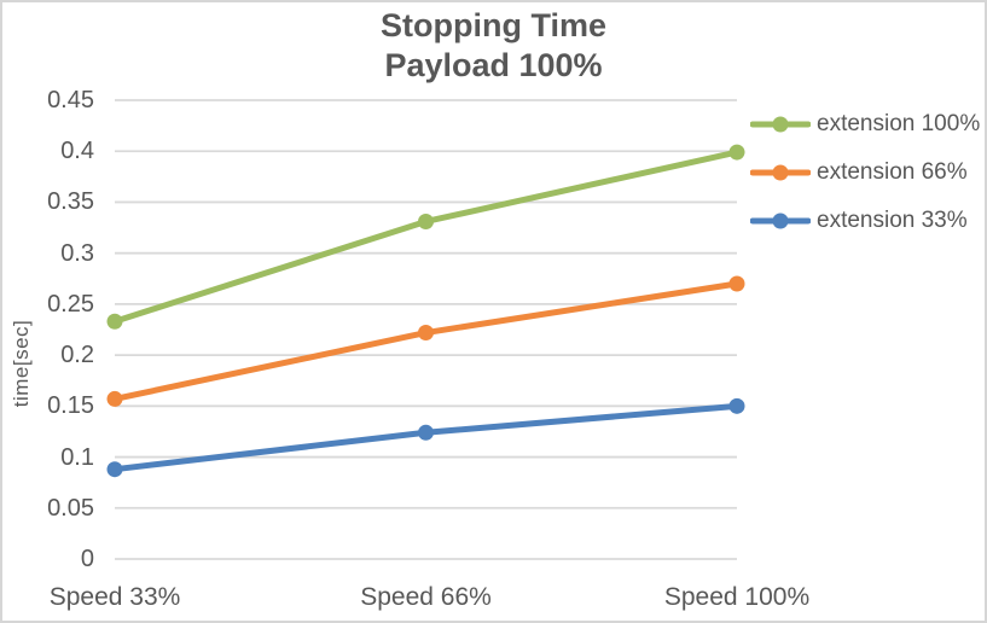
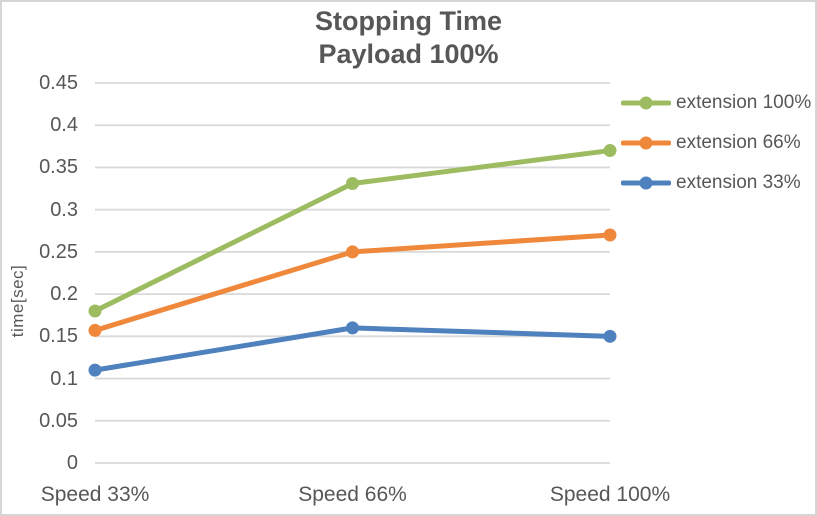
extension 100%/Speed 33%: 0.23 -> 0.18
extension 33%/Speed 33%: 0.09 -> 0.11
extension 66%/Speed 66%: 0.22 -> 0.25
extension 33%/Speed 66%: 0.12 -> 0.16
extension 100%/Speed 100%: 0.40 -> 0.37
